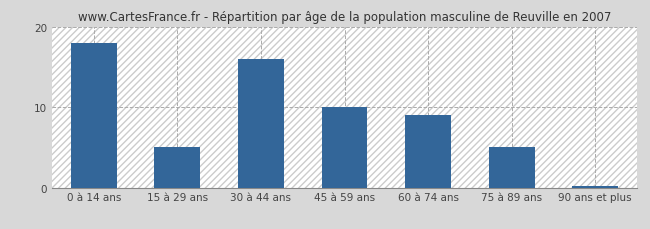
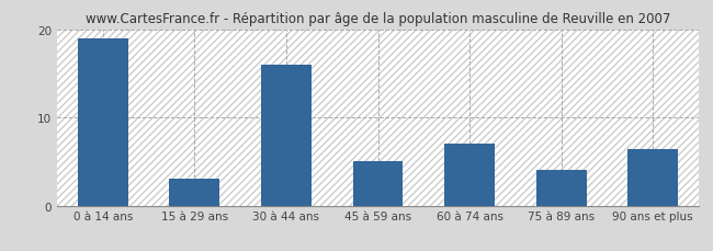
0 à 14 ans: 18.0 -> 19.0
15 à 29 ans: 5.0 -> 3.0
45 à 59 ans: 10.0 -> 5.0
60 à 74 ans: 9.0 -> 7.0
75 à 89 ans: 5.0 -> 4.0
90 ans et plus: 0.2 -> 6.4
